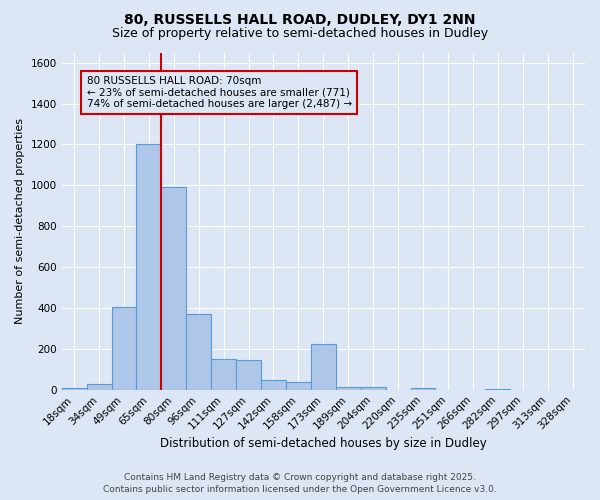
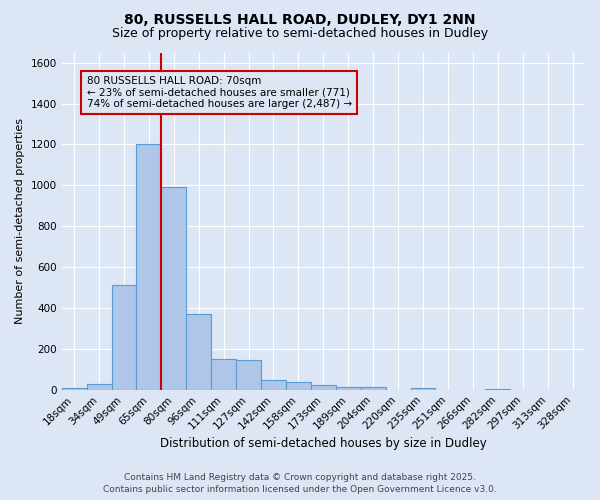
49sqm: 405 -> 510
173sqm: 225 -> 25
